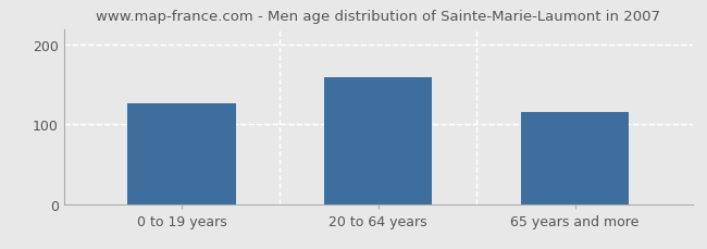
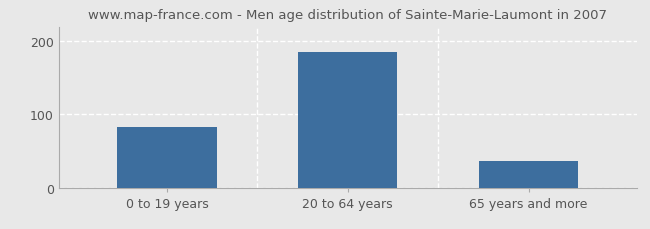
0 to 19 years: 126 -> 83
20 to 64 years: 160 -> 185
65 years and more: 116 -> 37
